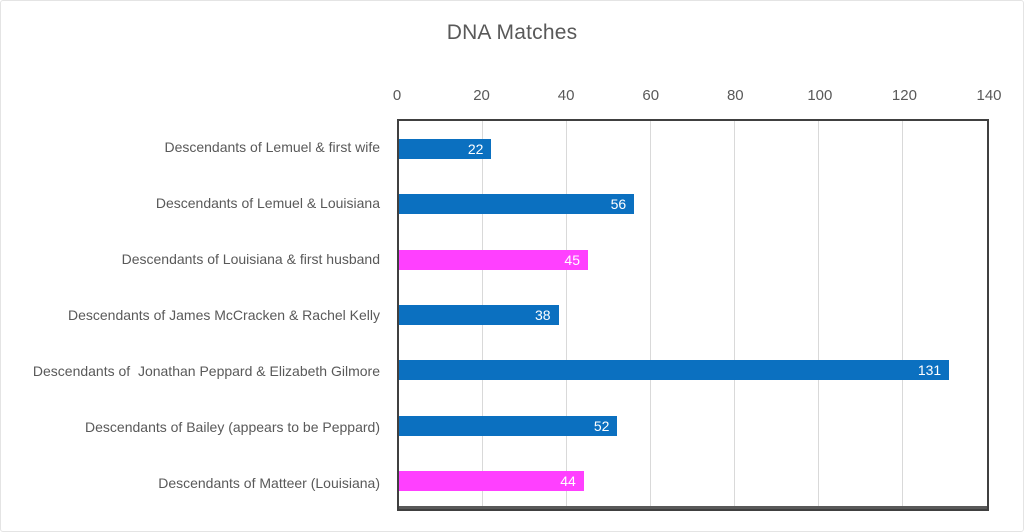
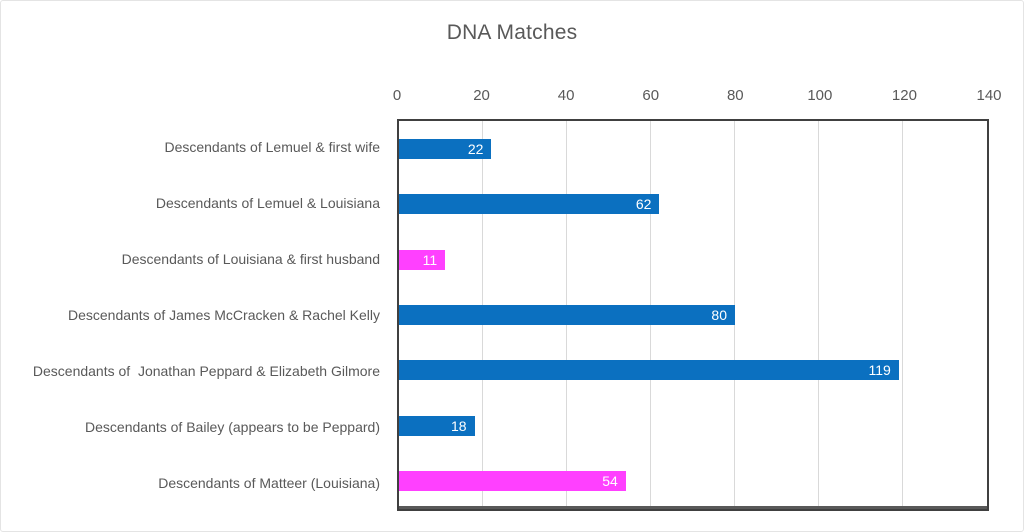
Descendants of Lemuel & Louisiana: 56 -> 62
Descendants of Louisiana & first husband: 45 -> 11
Descendants of James McCracken & Rachel Kelly: 38 -> 80
Descendants of Jonathan Peppard & Elizabeth Gilmore: 131 -> 119
Descendants of Bailey (appears to be Peppard): 52 -> 18
Descendants of Matteer (Louisiana): 44 -> 54
